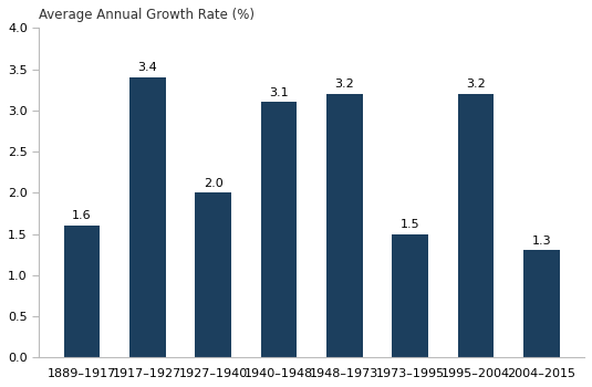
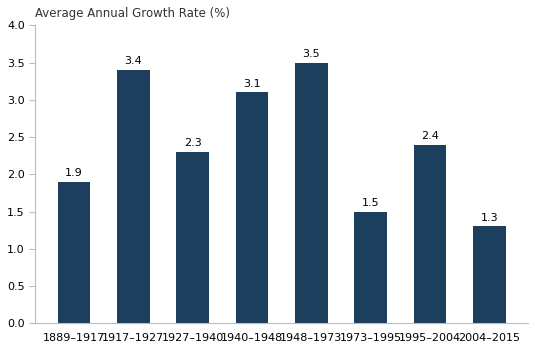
1889–1917: 1.6 -> 1.9
1927–1940: 2.0 -> 2.3
1948–1973: 3.2 -> 3.5
1995–2004: 3.2 -> 2.4
